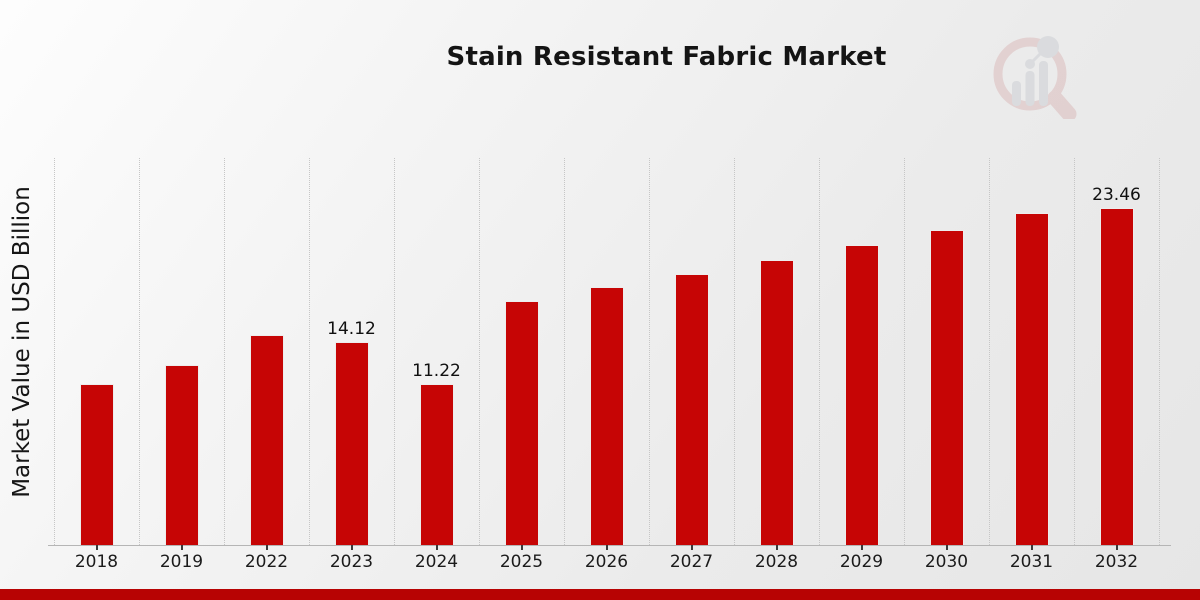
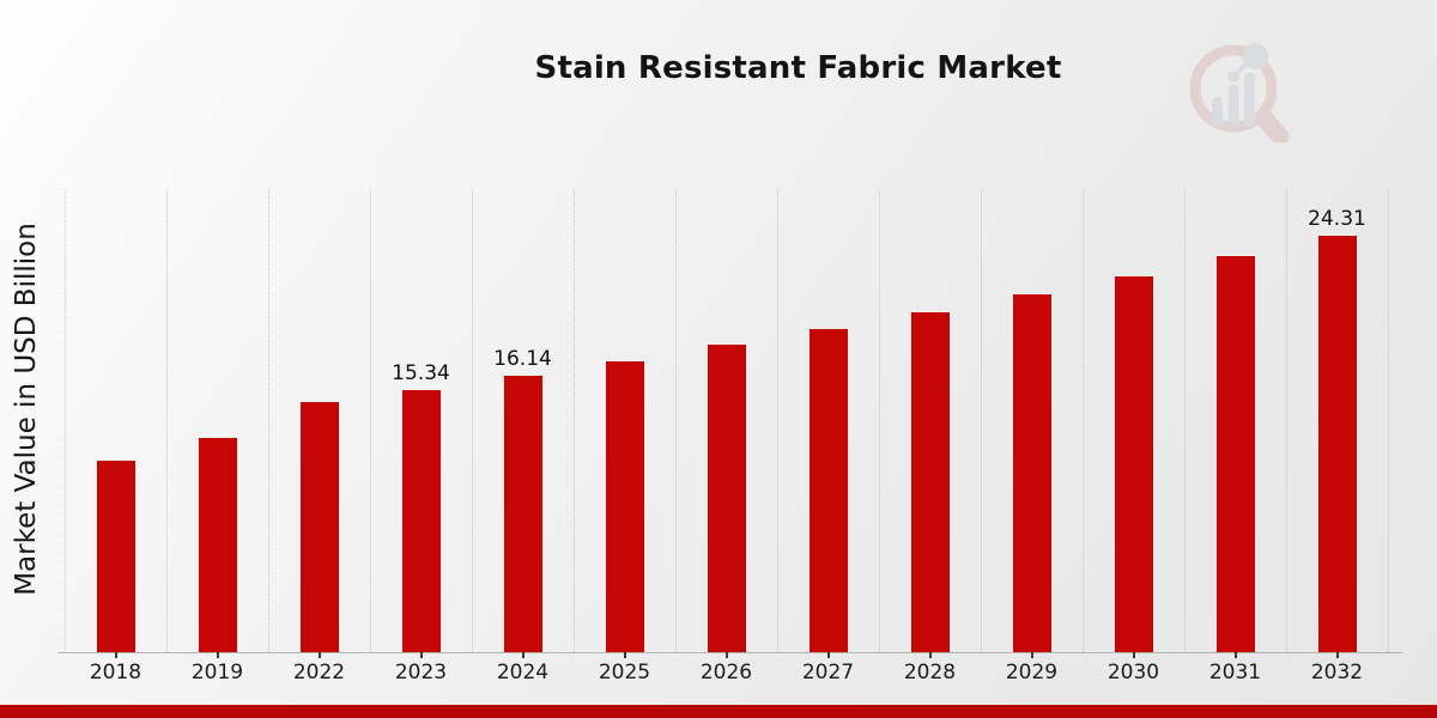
2023: 14.12 -> 15.34
2024: 11.22 -> 16.14
2032: 23.46 -> 24.31
